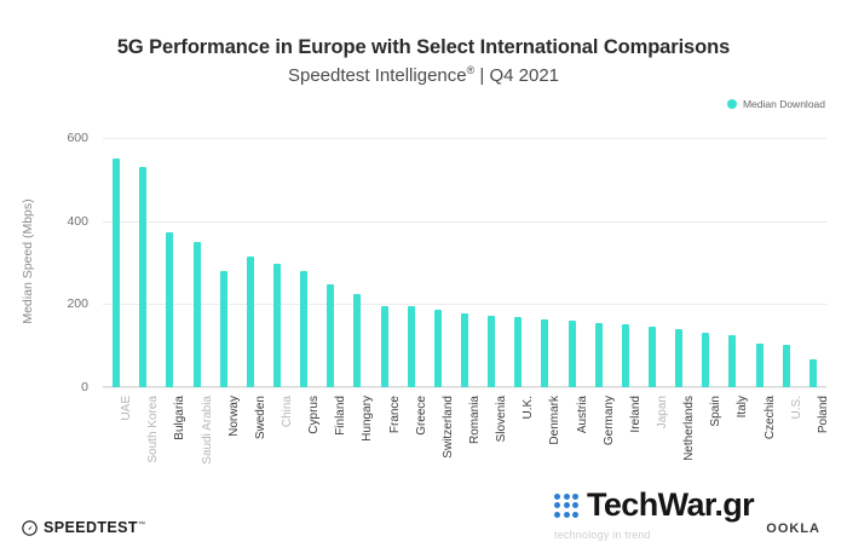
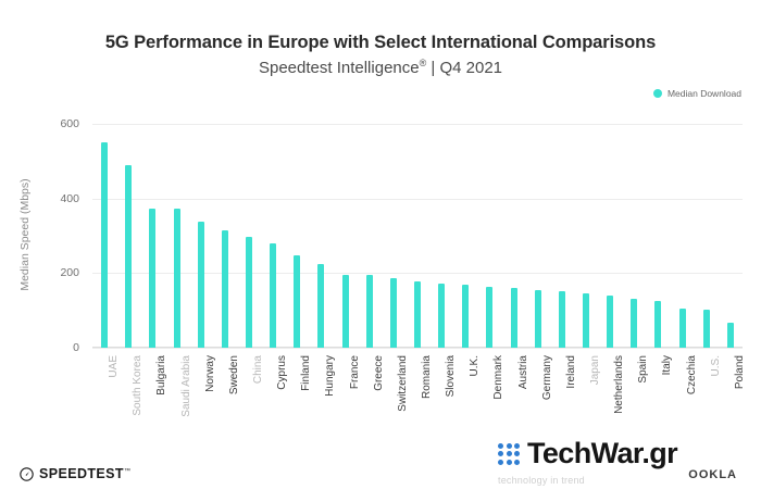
South Korea: 530 -> 490
Saudi Arabia: 350 -> 370
Norway: 280 -> 340
